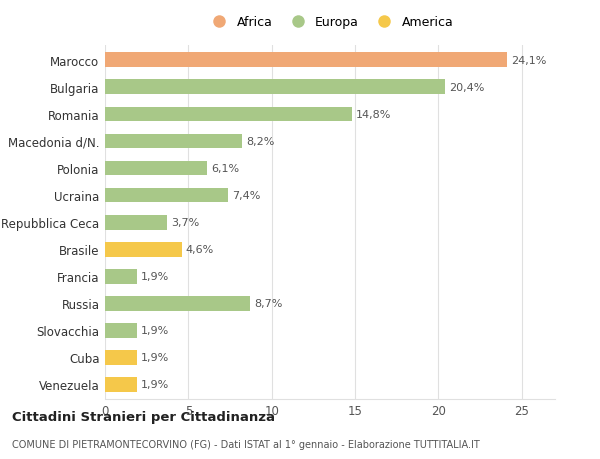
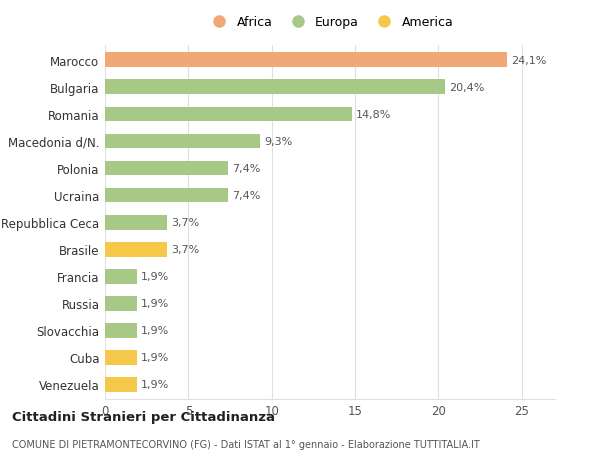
Macedonia d/N.: 8,2% -> 9,3%
Polonia: 6,1% -> 7,4%
Brasile: 4,6% -> 3,7%
Russia: 8,7% -> 1,9%
